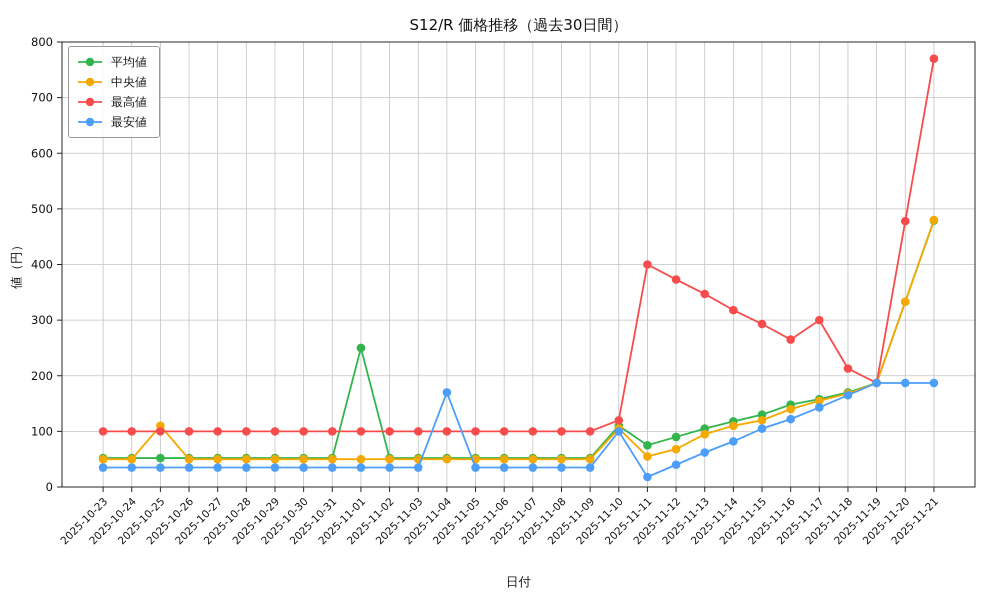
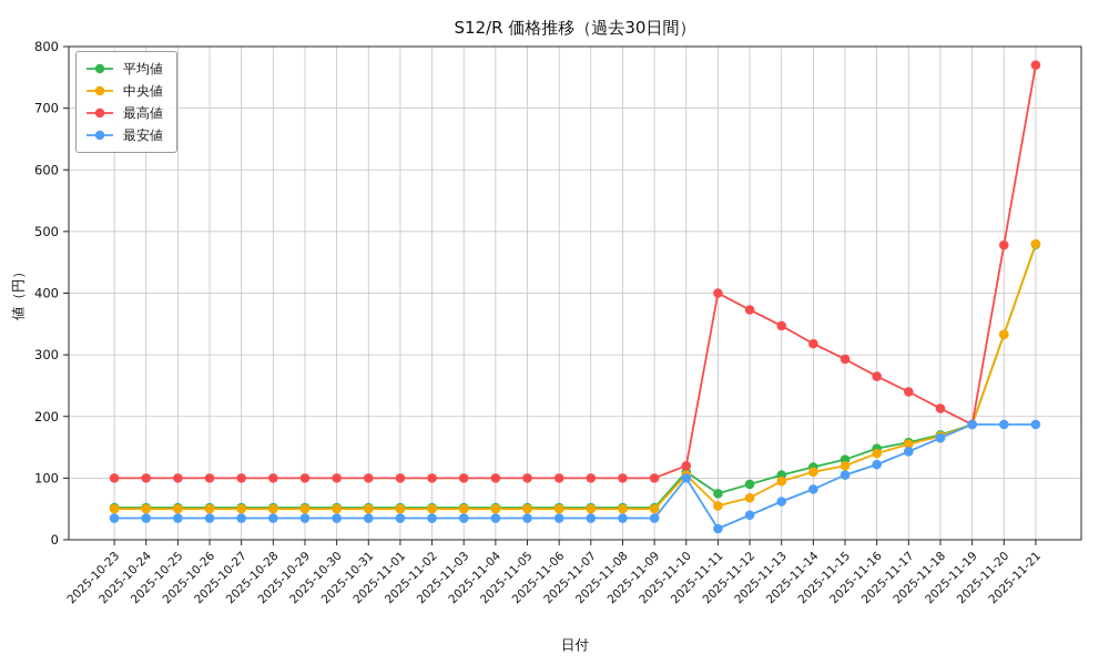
中央値/2025-10-25: 110 -> 50
平均値/2025-11-01: 250 -> 50
最安値/2025-11-04: 170 -> 40
最高値/2025-11-17: 300 -> 240
